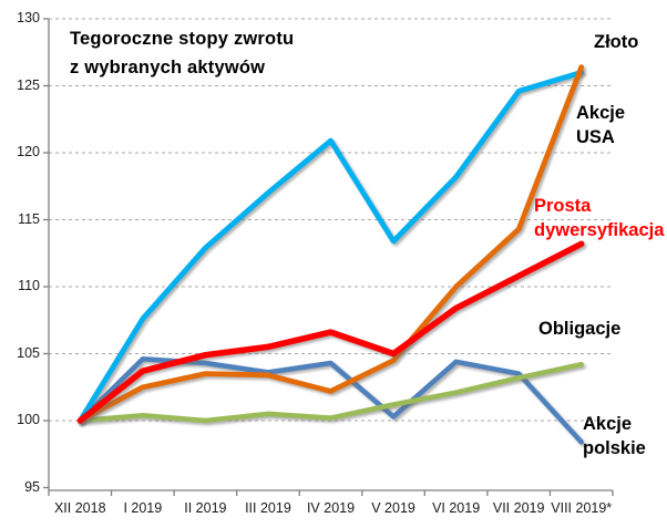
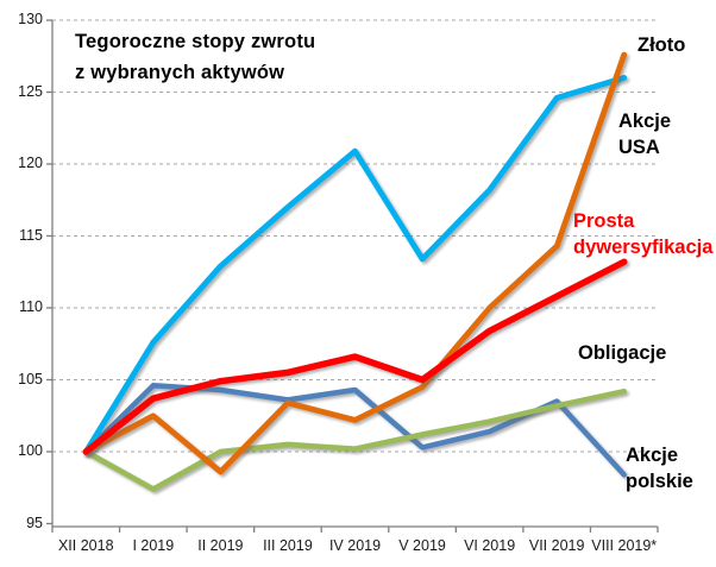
Obligacje/I 2019: 100.4 -> 97.4
Akcje USA/II 2019: 103.5 -> 98.6
Akcje polskie/VI 2019: 104.4 -> 101.4
Akcje USA/VIII 2019*: 126.4 -> 127.6
